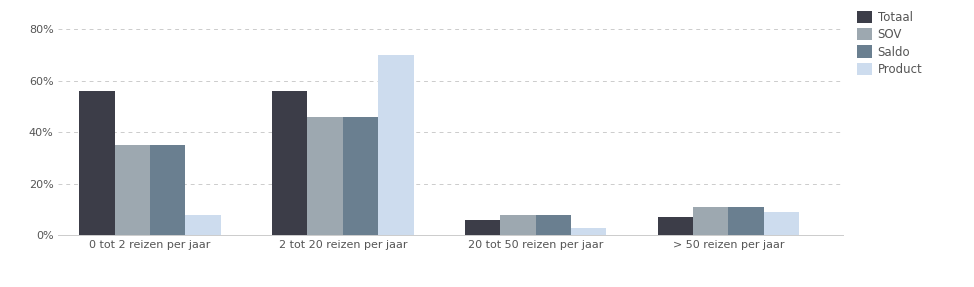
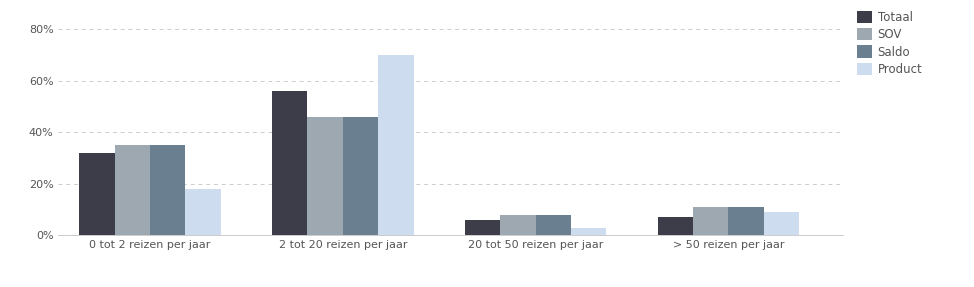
Totaal/0 tot 2 reizen per jaar: 56% -> 32%
Product/0 tot 2 reizen per jaar: 8% -> 18%
